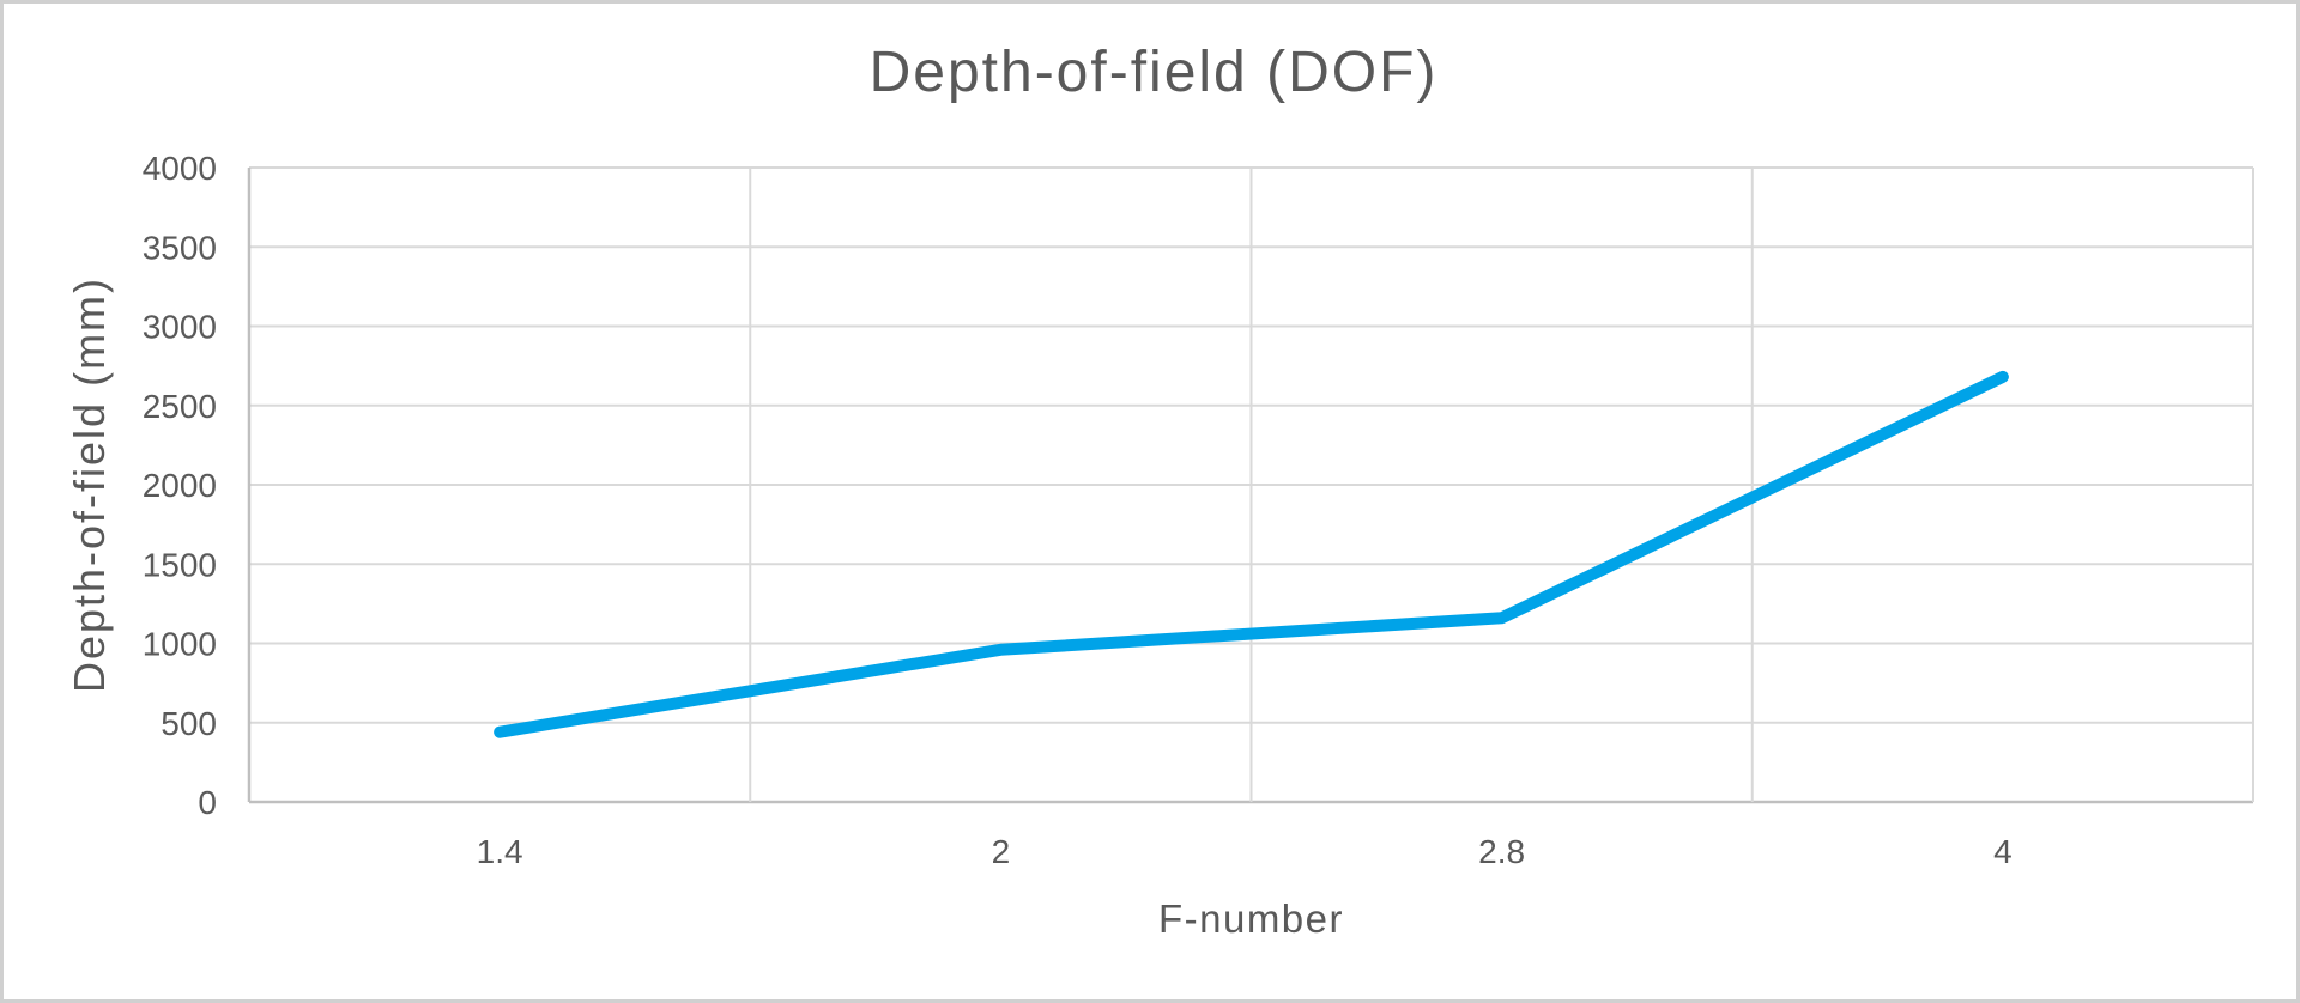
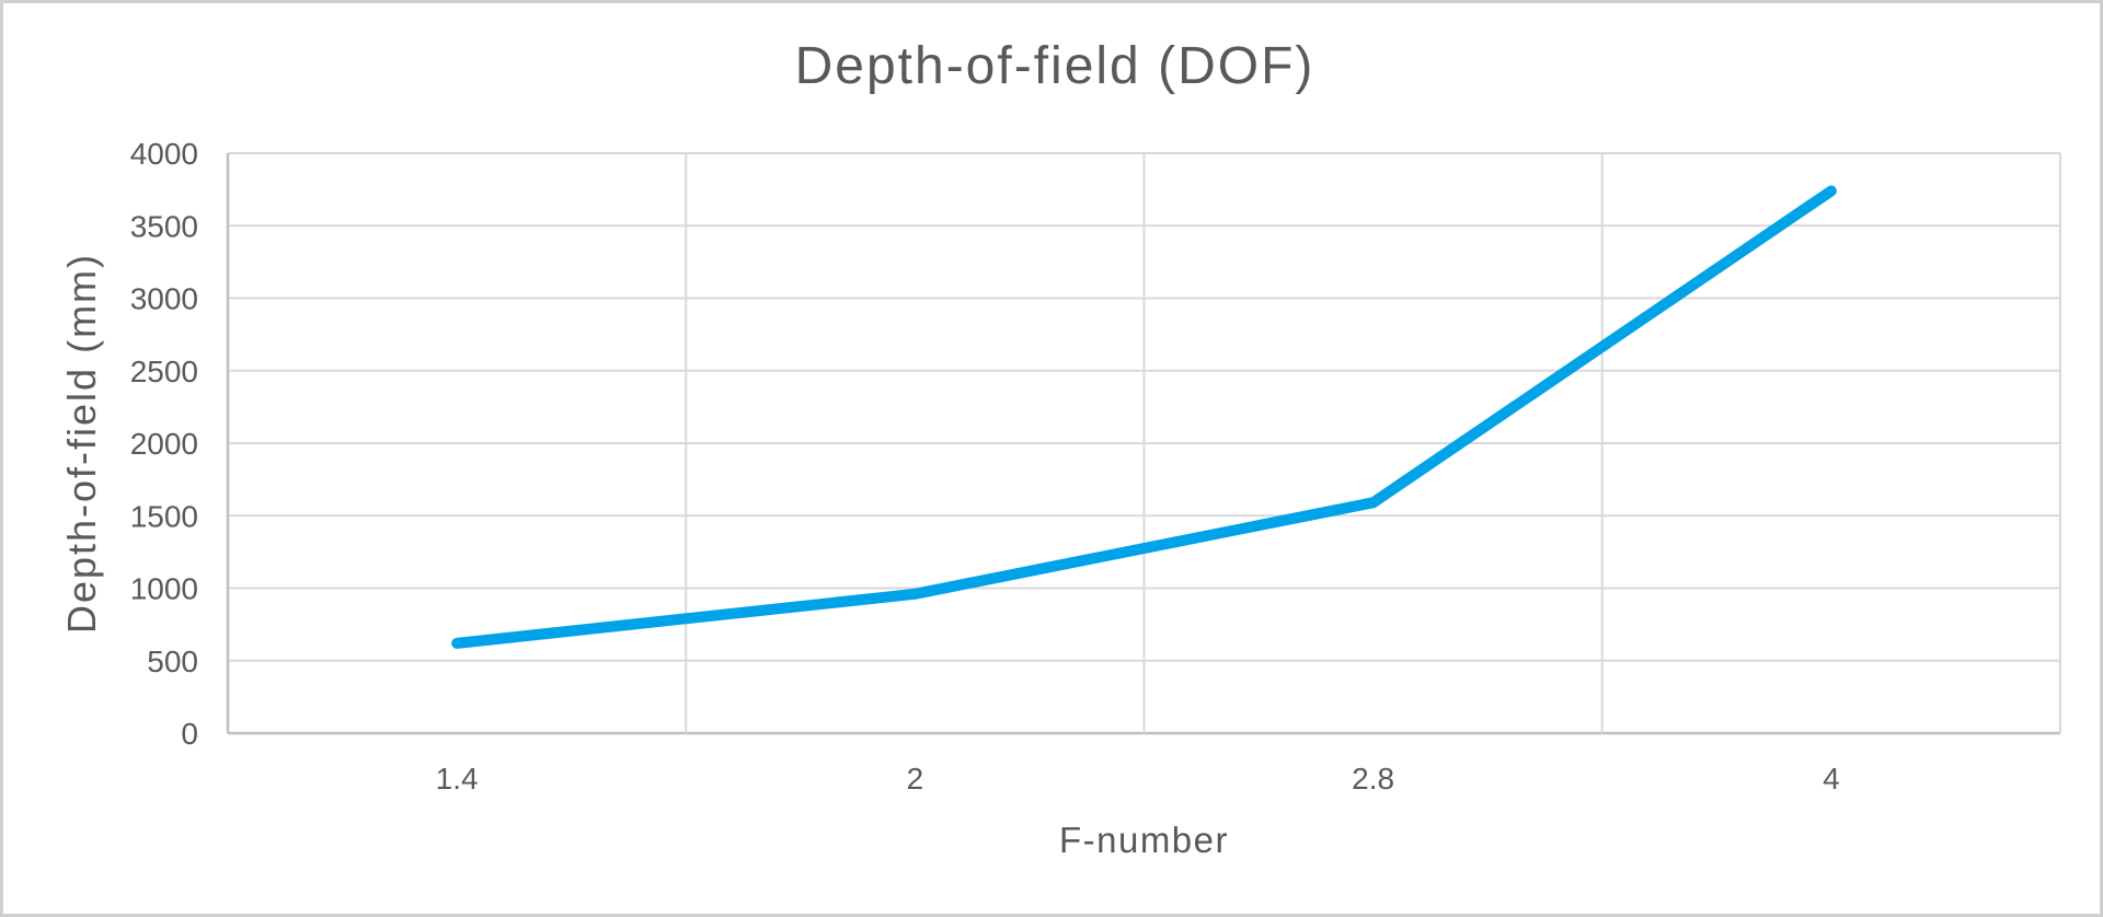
1.4: 440 -> 620
2.8: 1160 -> 1590
4: 2680 -> 3740
